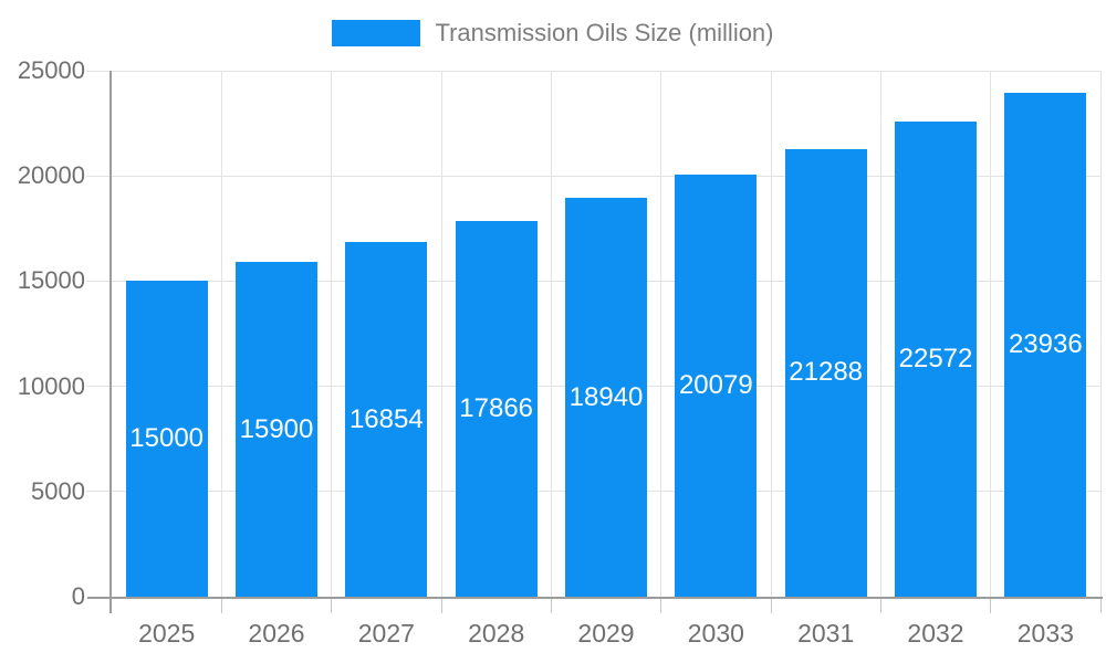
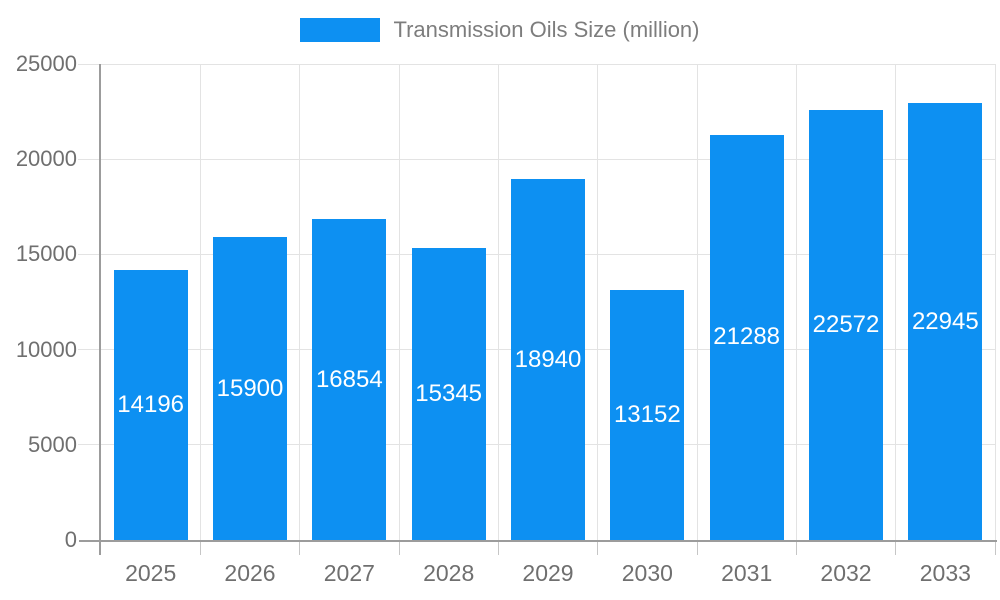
2025: 15000 -> 14196
2028: 17866 -> 15345
2030: 20079 -> 13152
2033: 23936 -> 22945
